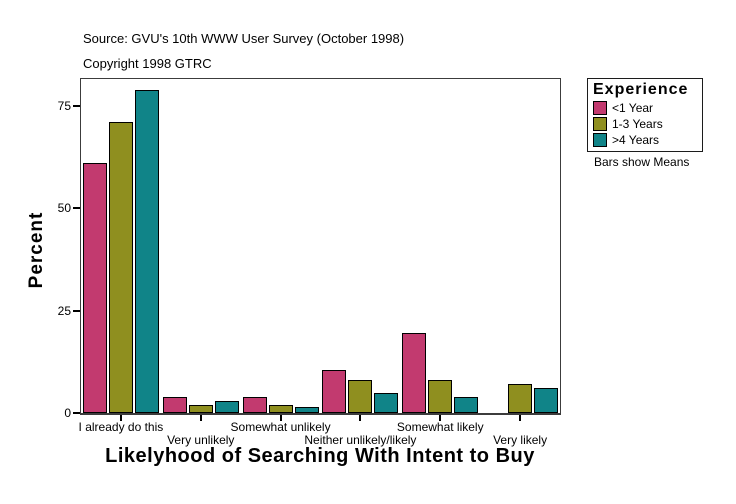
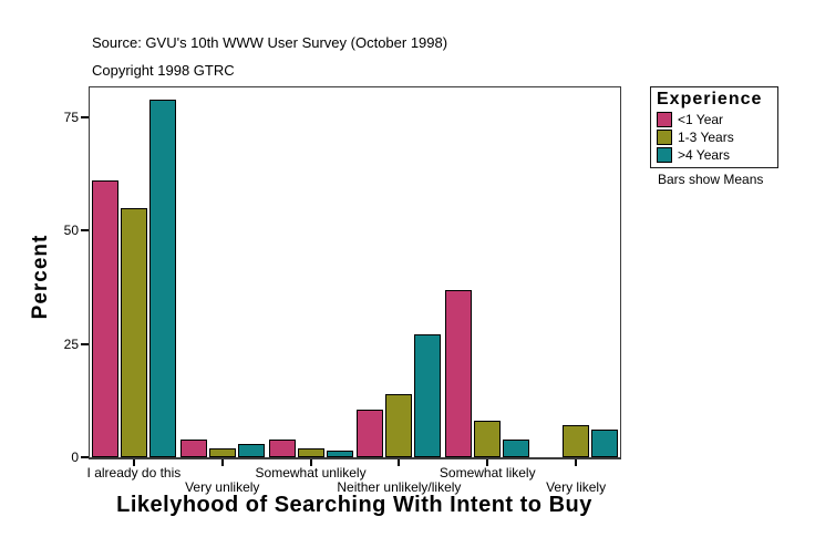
1-3 Years/I already do this: 71 -> 55
1-3 Years/Neither unlikely/likely: 8 -> 14
>4 Years/Neither unlikely/likely: 5 -> 27
<1 Year/Somewhat likely: 20 -> 37
